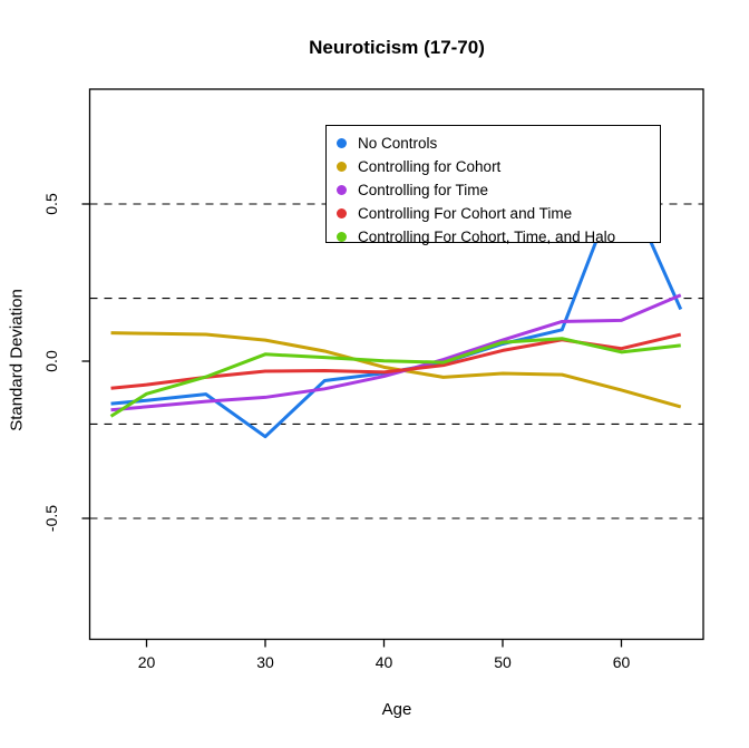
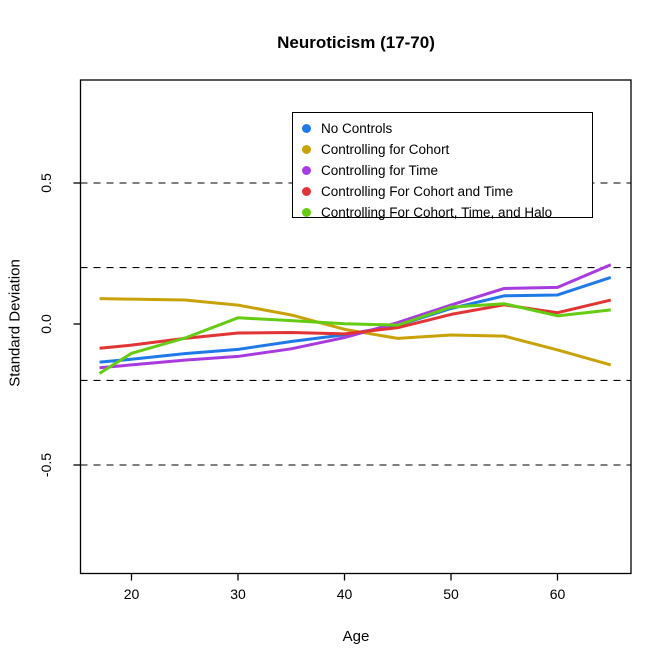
No Controls/30: -0.24 -> -0.09
No Controls/60: 0.59 -> 0.10
